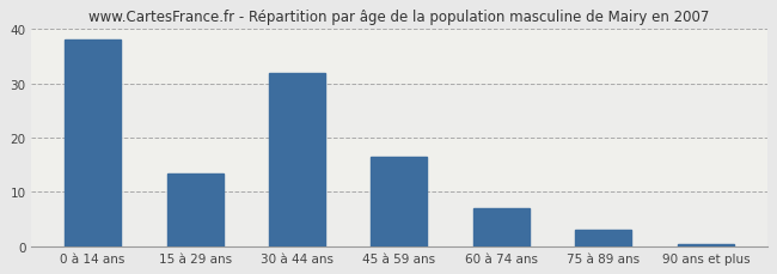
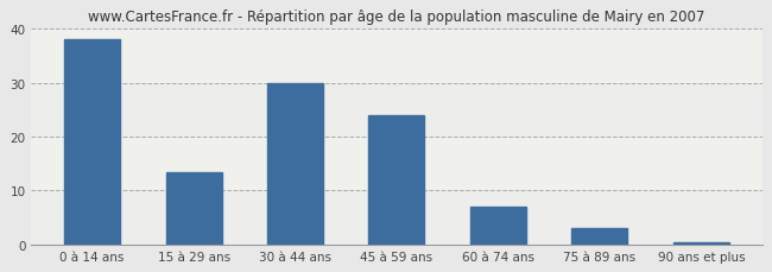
30 à 44 ans: 32.0 -> 30.0
45 à 59 ans: 16.5 -> 24.0
